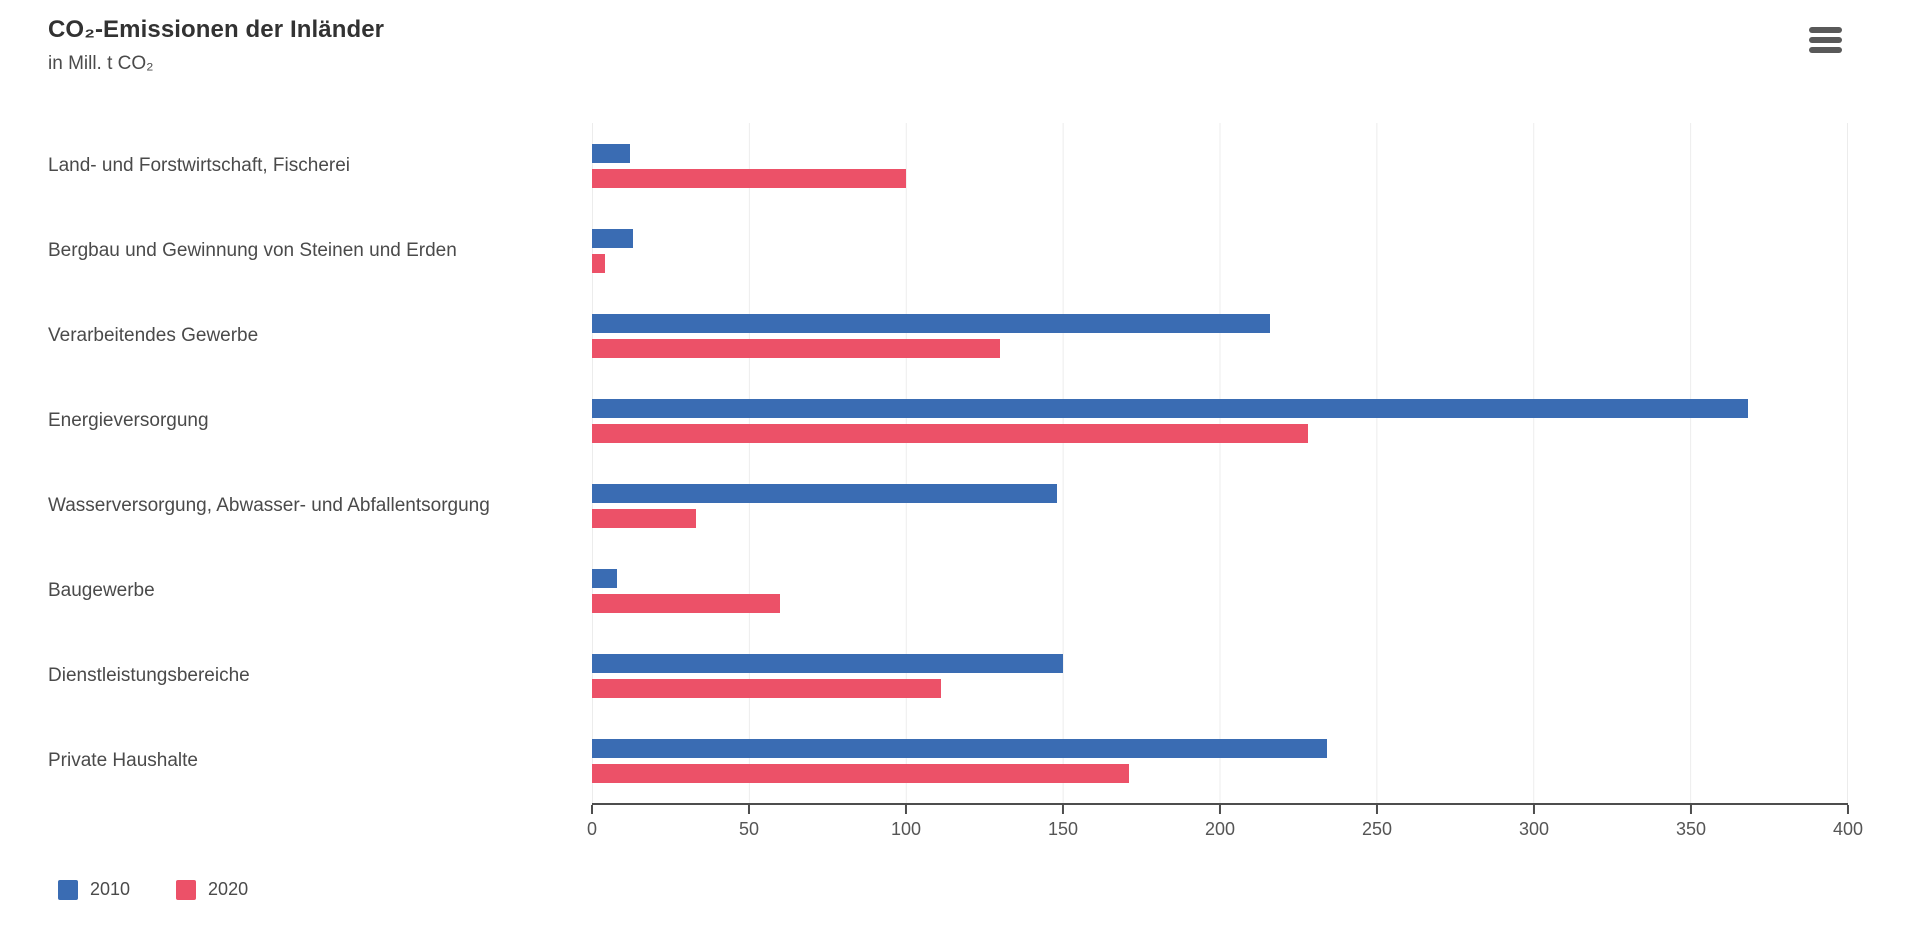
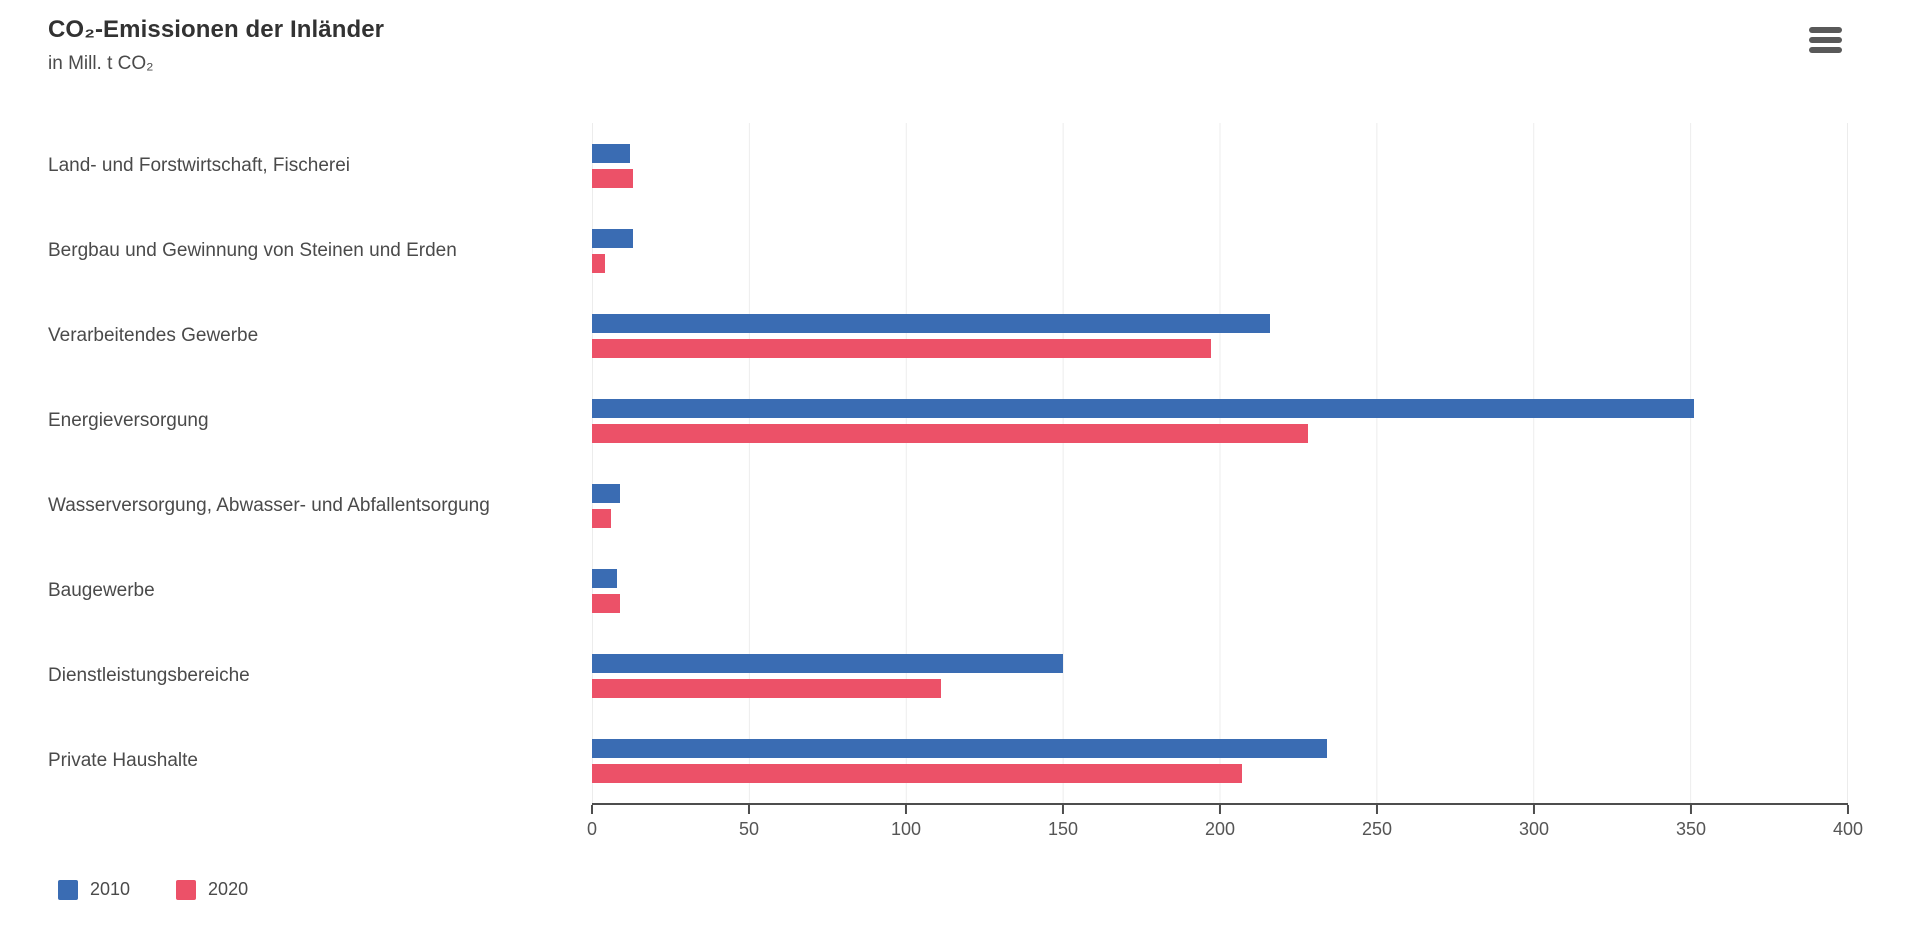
2020/Land- und Forstwirtschaft, Fischerei: 100 -> 13
2020/Verarbeitendes Gewerbe: 130 -> 197
2010/Energieversorgung: 368 -> 351
2010/Wasserversorgung, Abwasser- und Abfallentsorgung: 148 -> 9
2020/Wasserversorgung, Abwasser- und Abfallentsorgung: 33 -> 6
2020/Baugewerbe: 60 -> 9
2020/Private Haushalte: 171 -> 207
